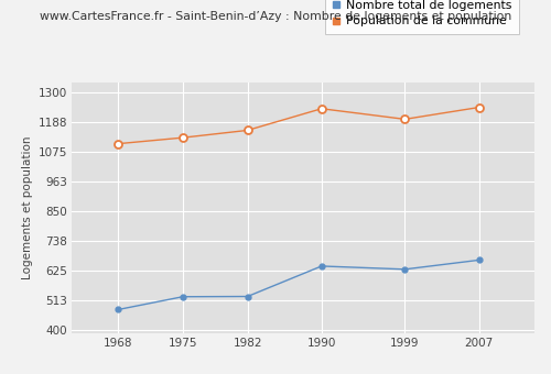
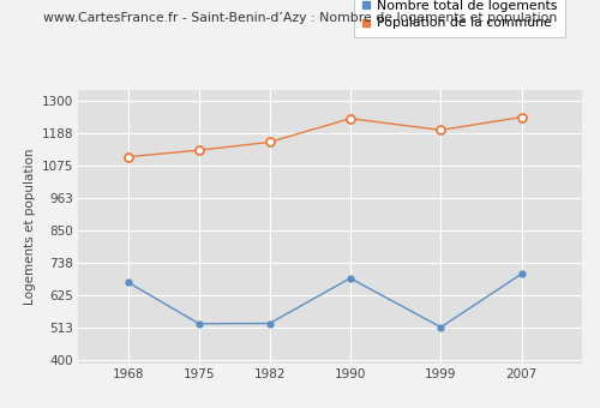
Nombre total de logements/1968: 478 -> 670
Nombre total de logements/1990: 643 -> 685
Nombre total de logements/1999: 631 -> 515
Nombre total de logements/2007: 666 -> 700
